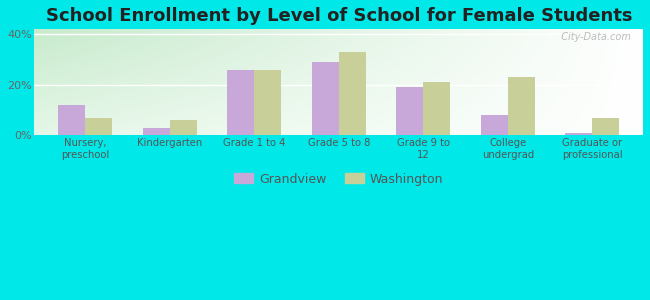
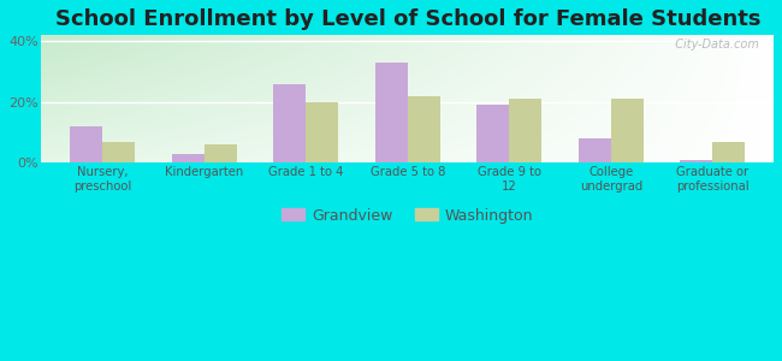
Washington/Grade 1 to 4: 26% -> 20%
Grandview/Grade 5 to 8: 29% -> 33%
Washington/Grade 5 to 8: 33% -> 22%
Washington/College undergrad: 23% -> 21%
